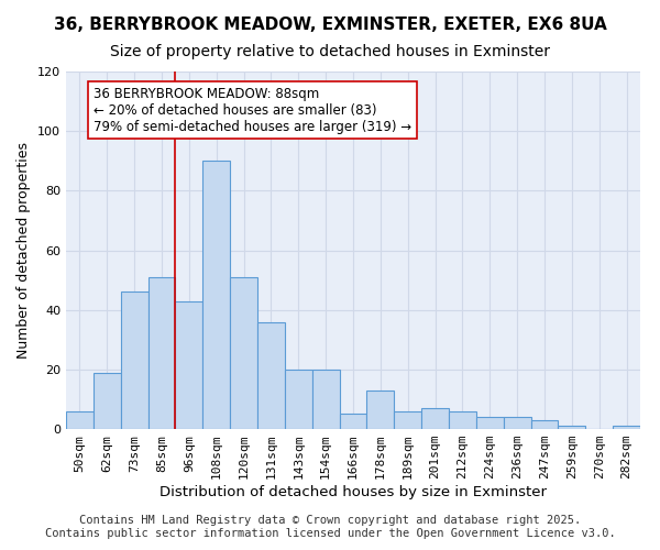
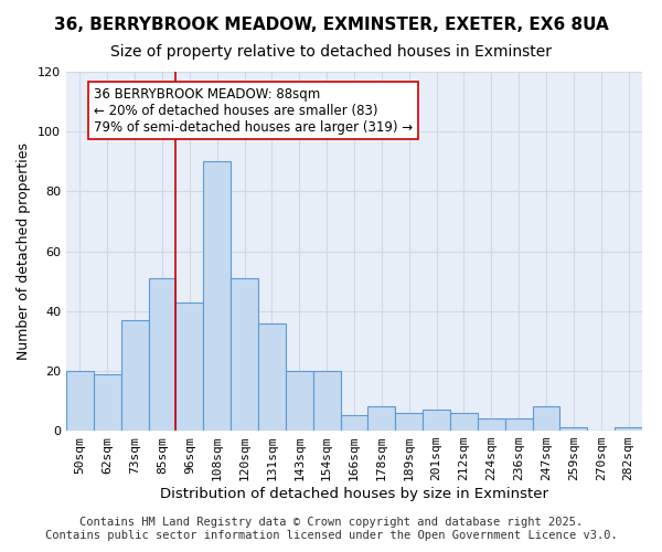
50sqm: 6 -> 20
73sqm: 46 -> 37
178sqm: 13 -> 8
247sqm: 3 -> 8
